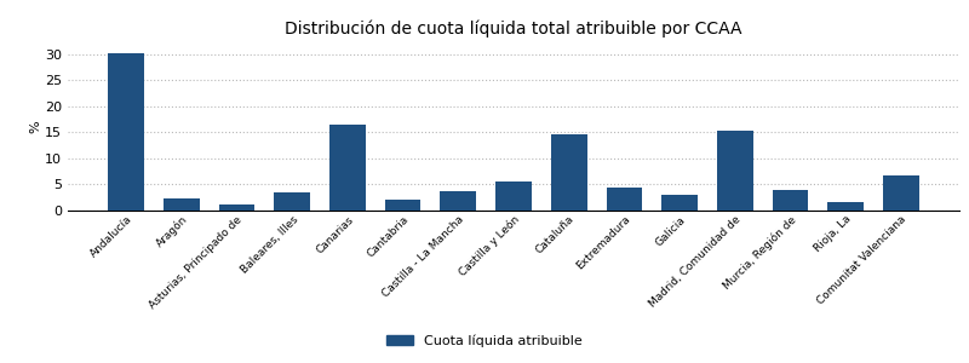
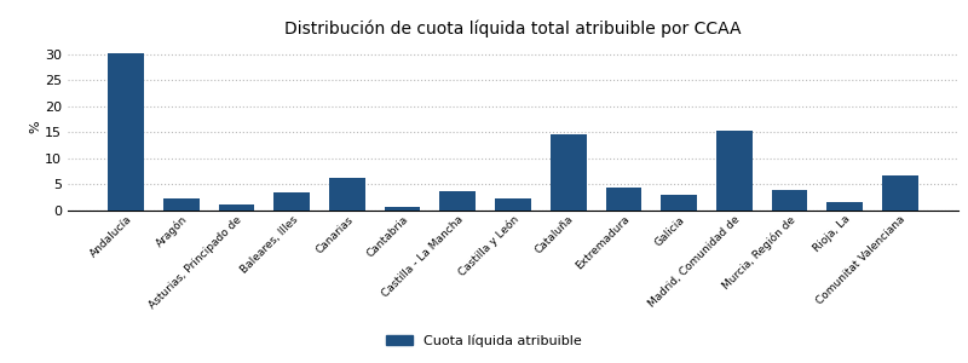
Canarias: 16.5 -> 6.3
Cantabria: 2.0 -> 0.7
Castilla y León: 5.5 -> 2.3
